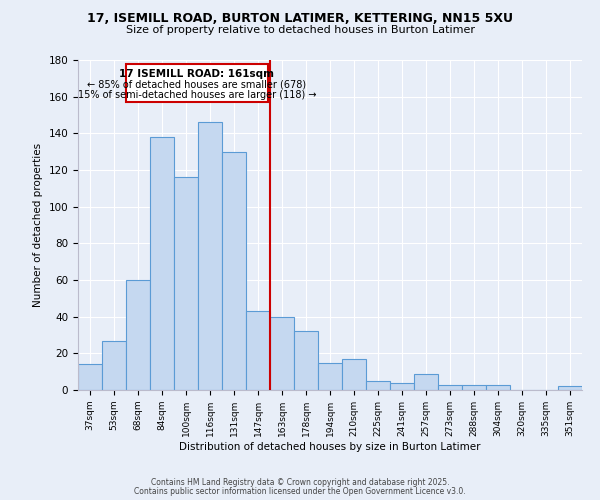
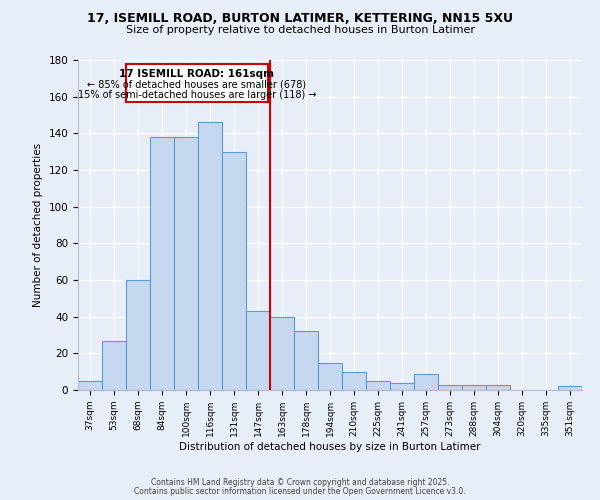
37sqm: 14 -> 5
100sqm: 116 -> 138
210sqm: 17 -> 10
